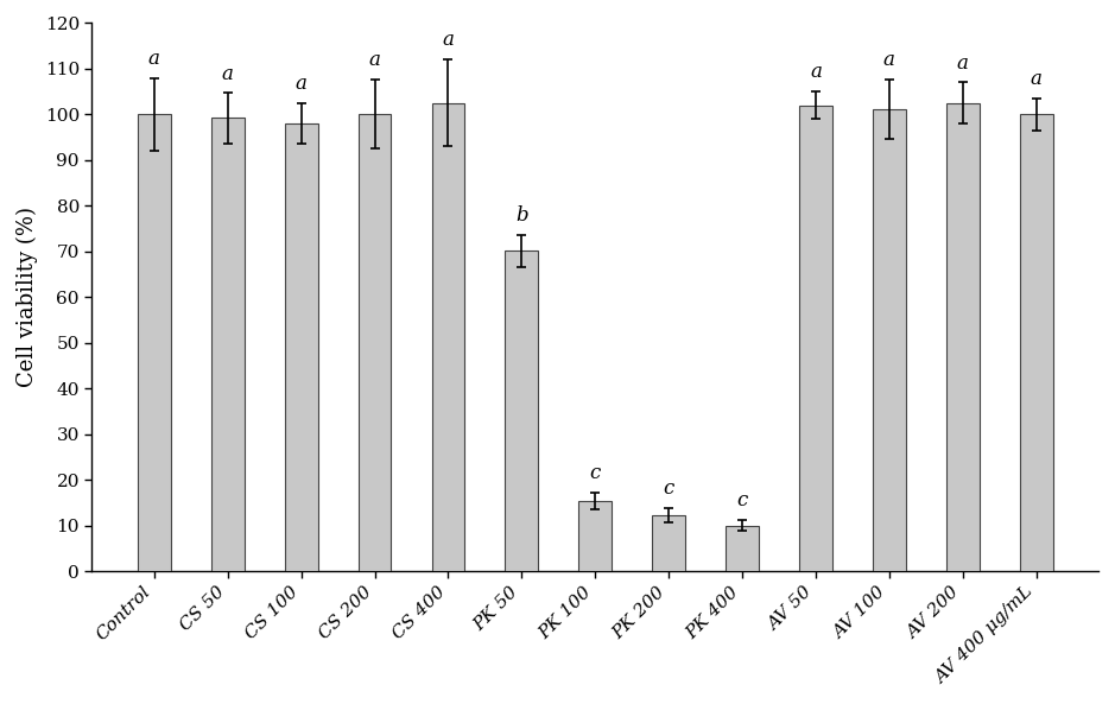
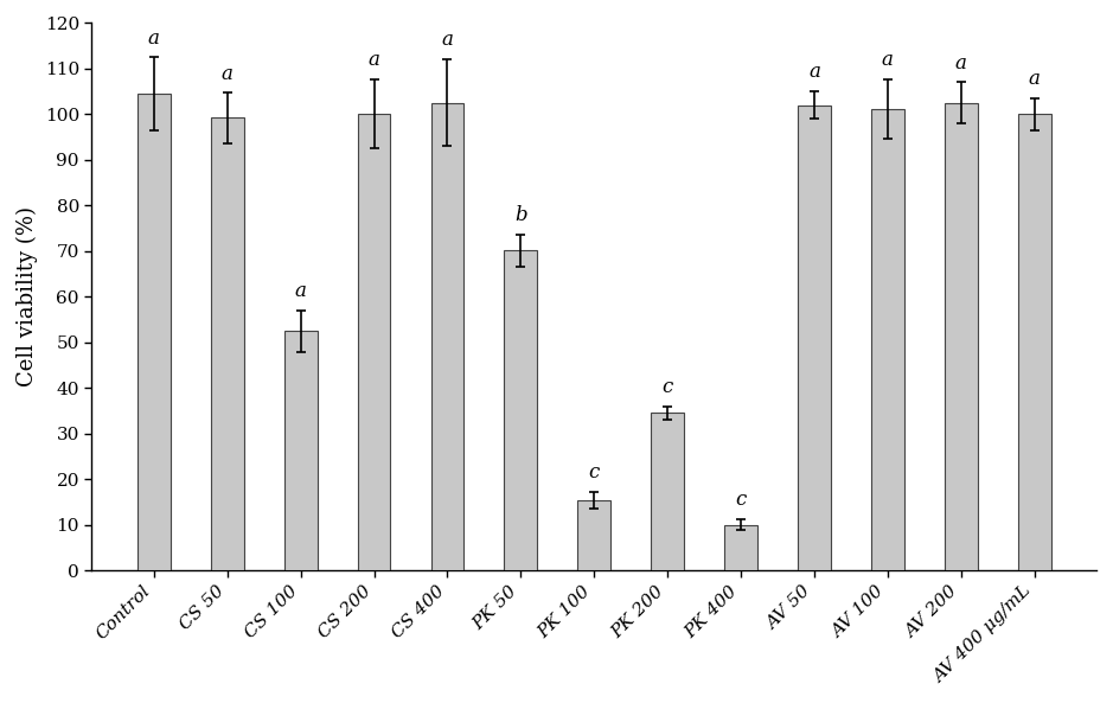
Control: 100.0 -> 104.5
CS 100: 98.0 -> 52.5
PK 200: 12.3 -> 34.5
